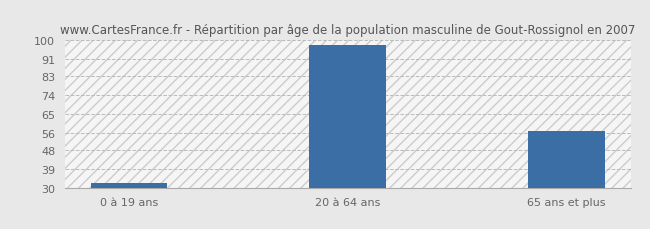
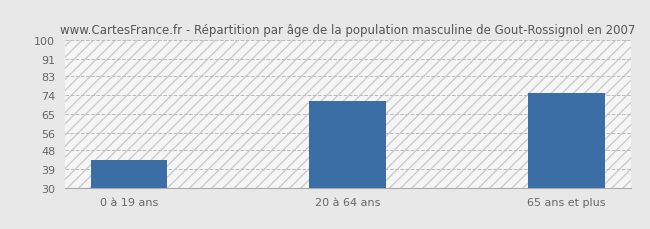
0 à 19 ans: 32 -> 43
20 à 64 ans: 98 -> 71
65 ans et plus: 57 -> 75
